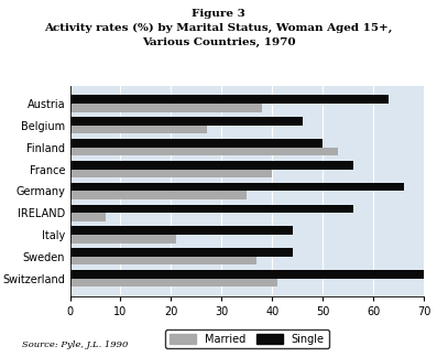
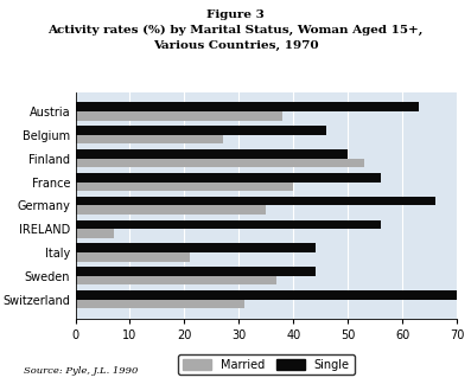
Married/Switzerland: 41 -> 31
